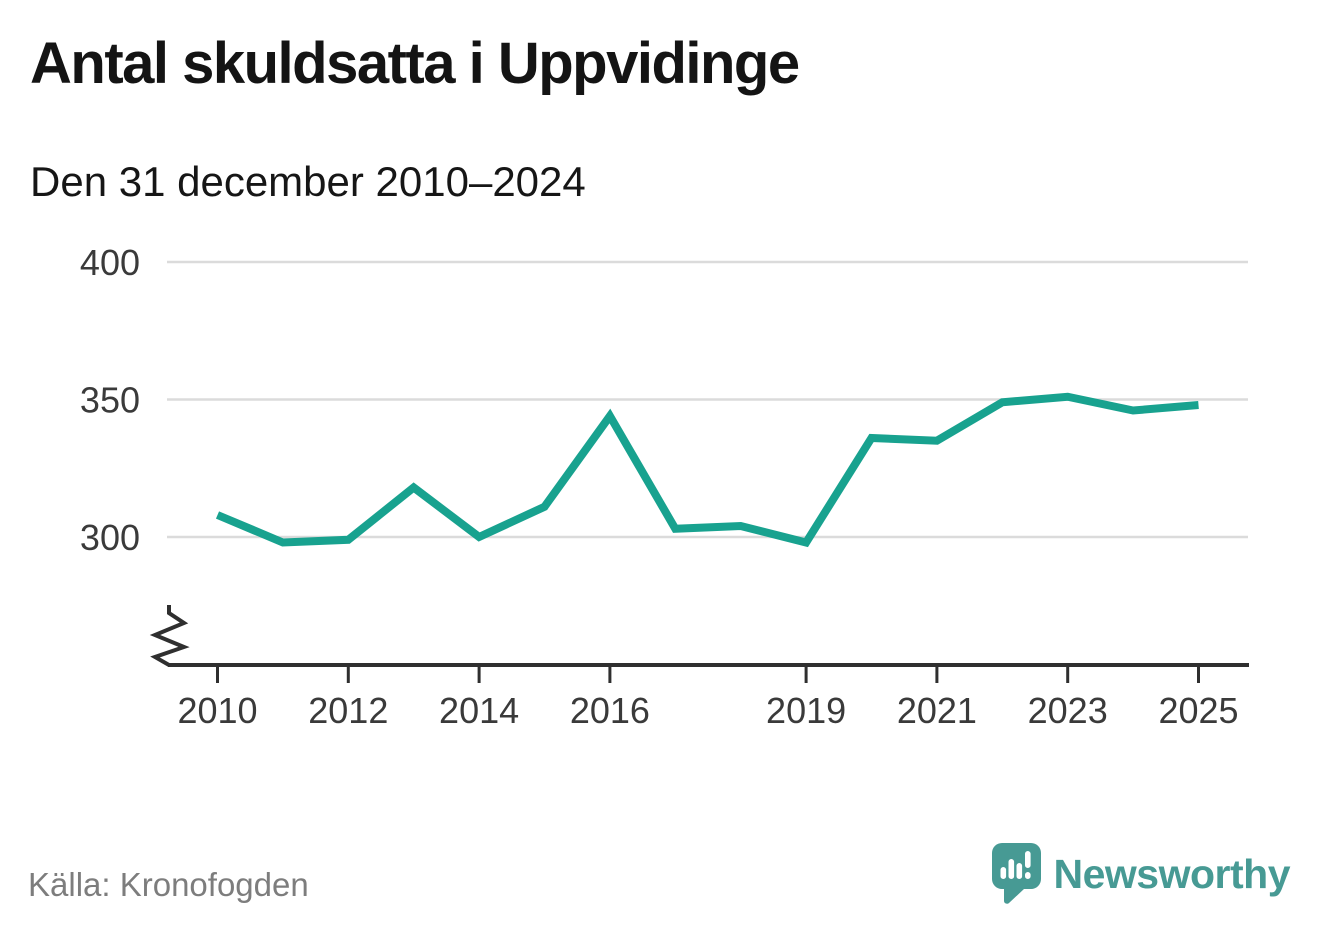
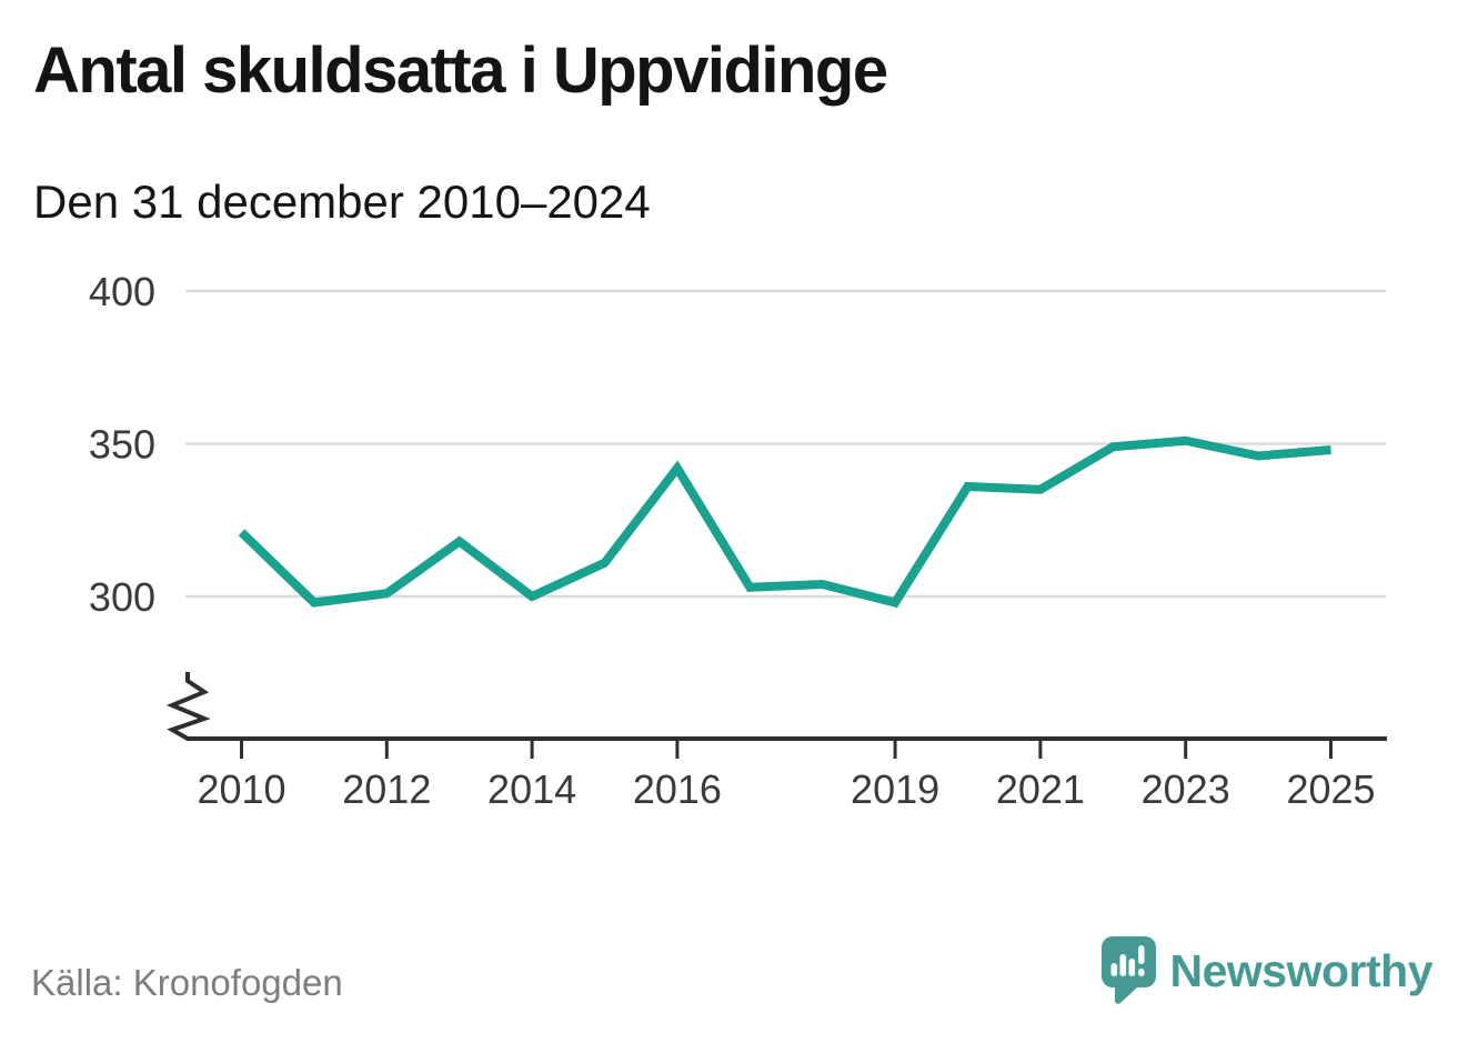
2010: 308 -> 321
2012: 299 -> 301
2016: 344 -> 342
